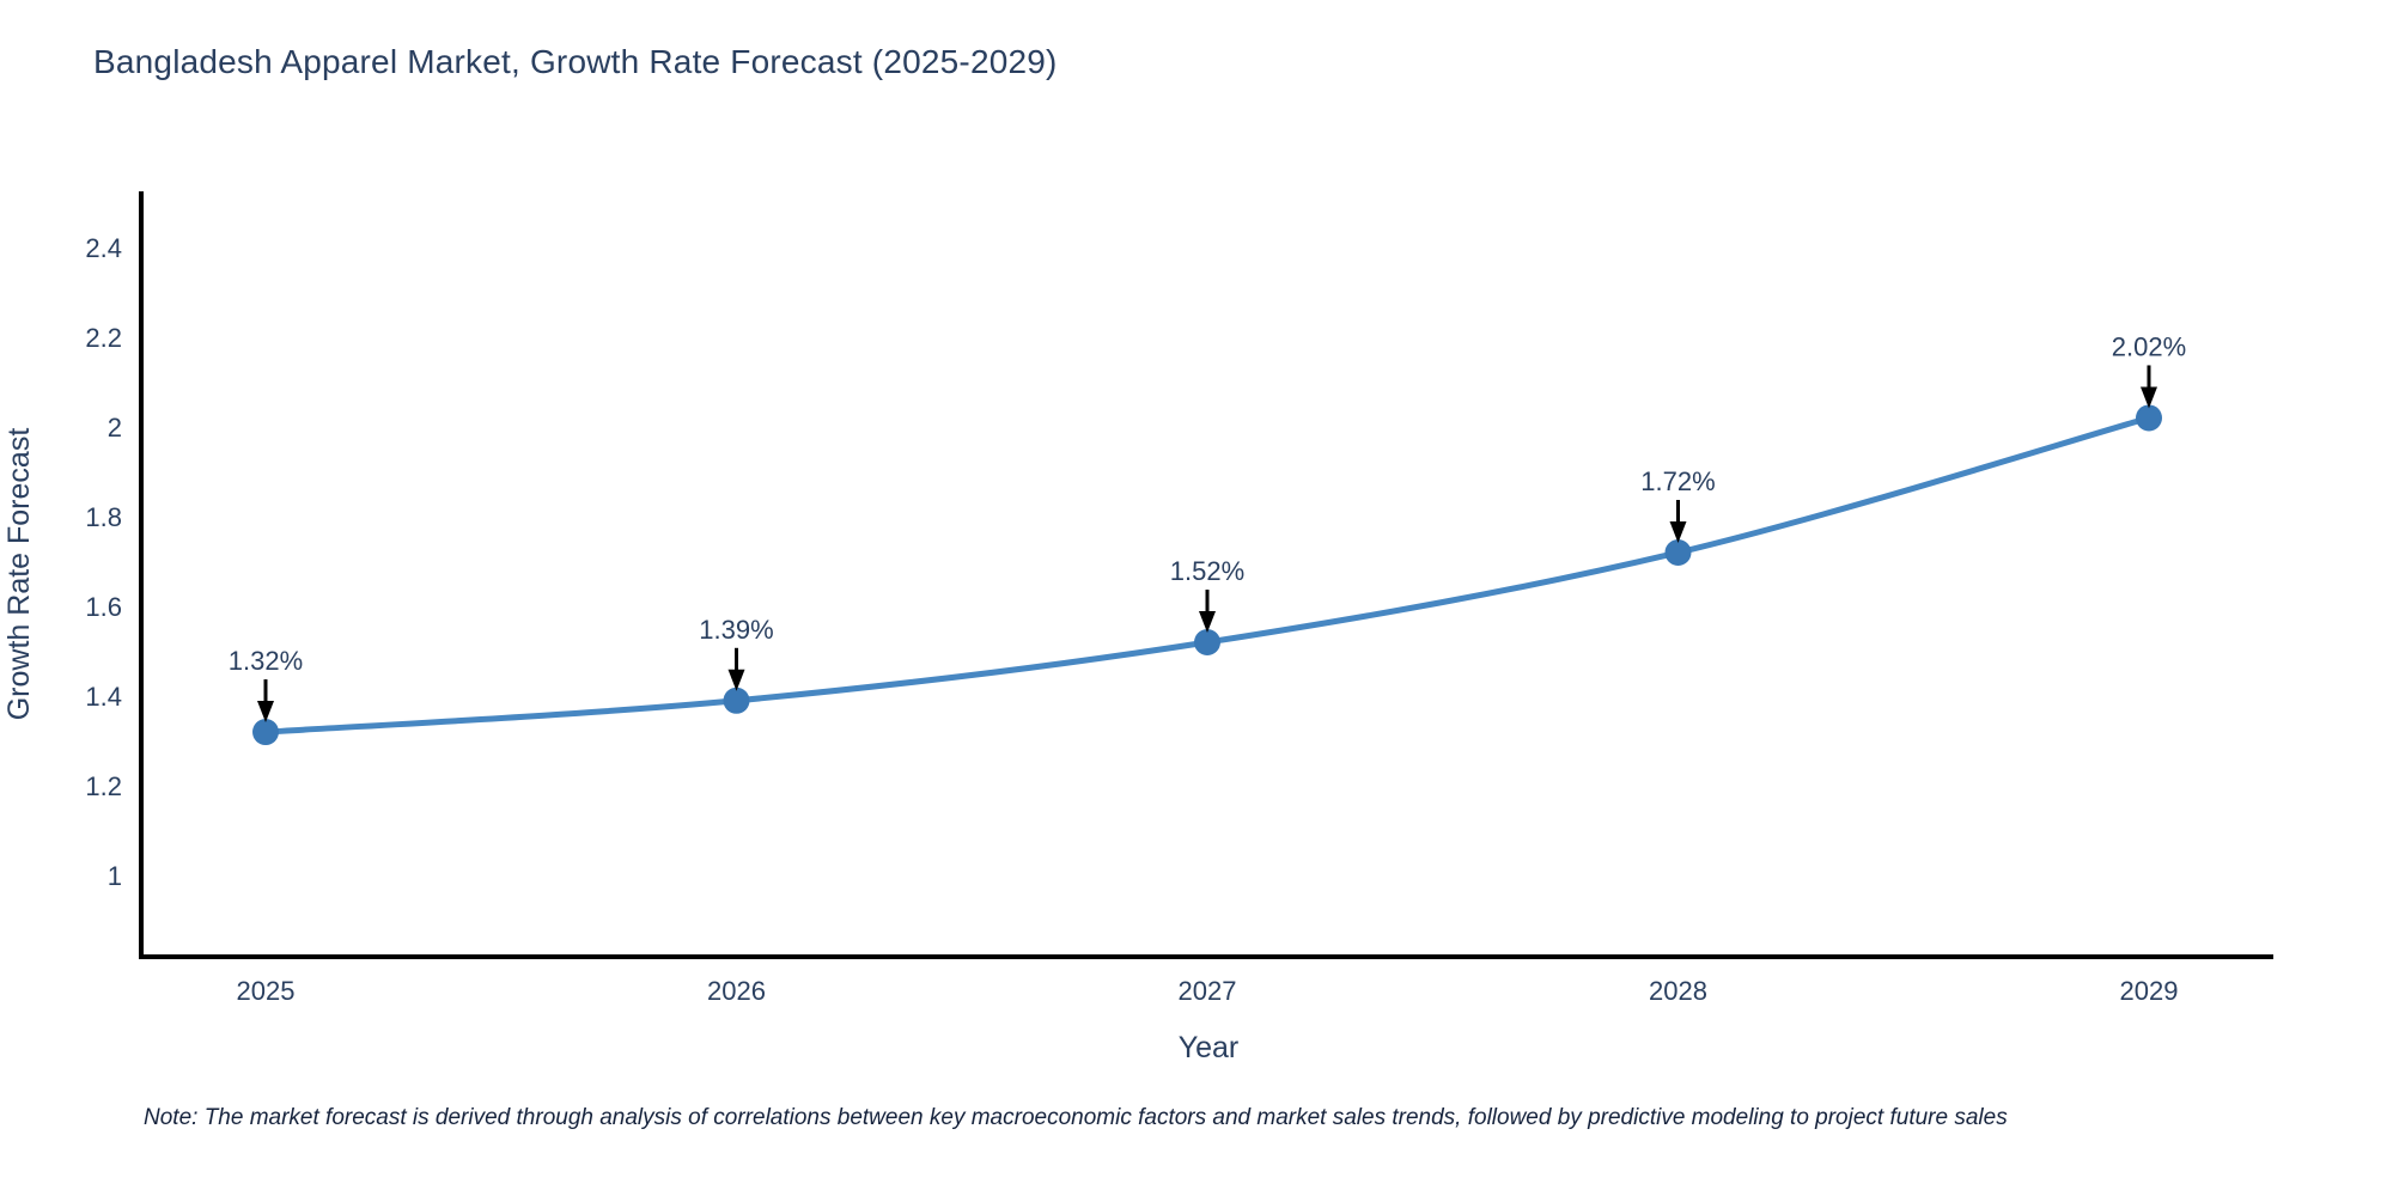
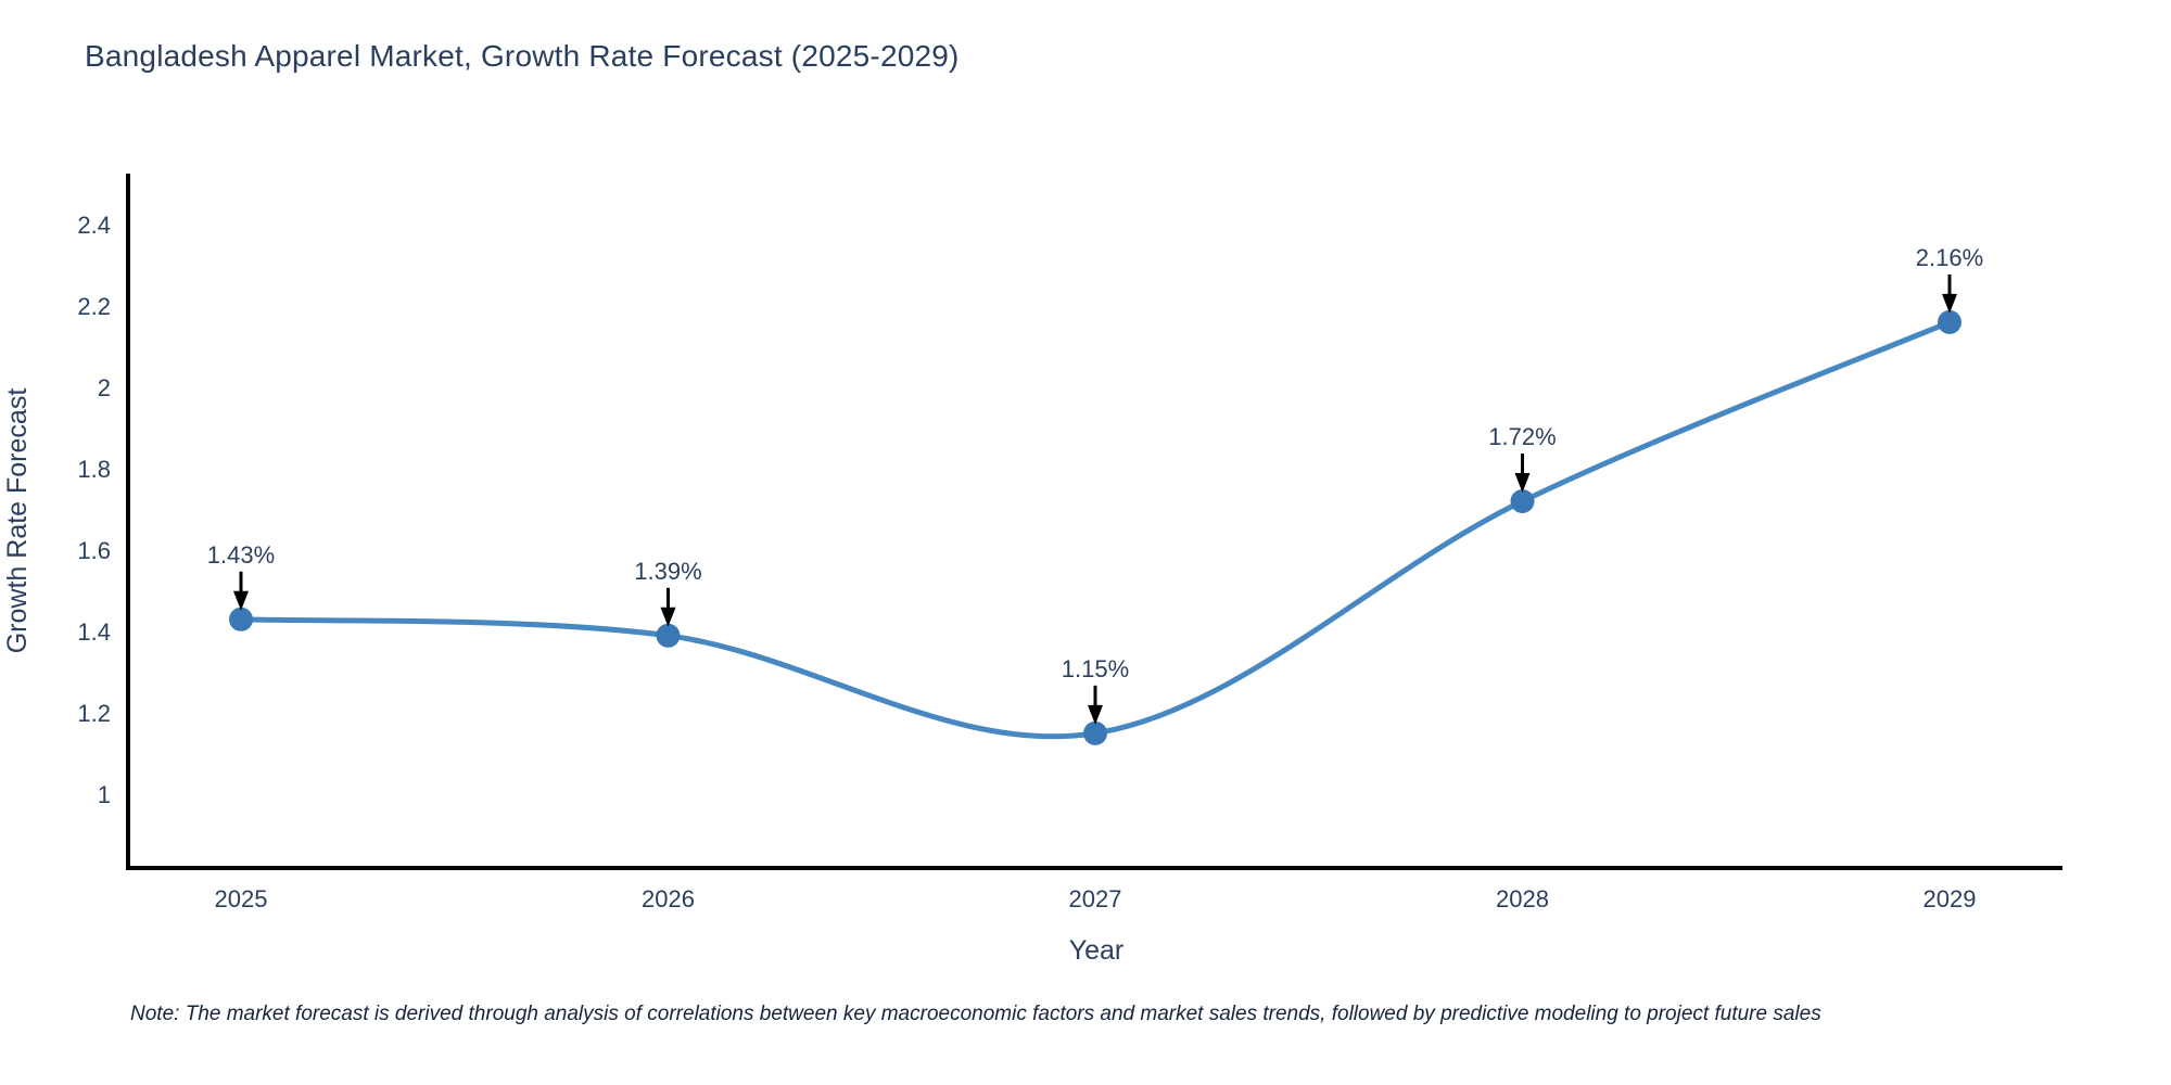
2025: 1.32% -> 1.43%
2027: 1.52% -> 1.15%
2029: 2.02% -> 2.16%
